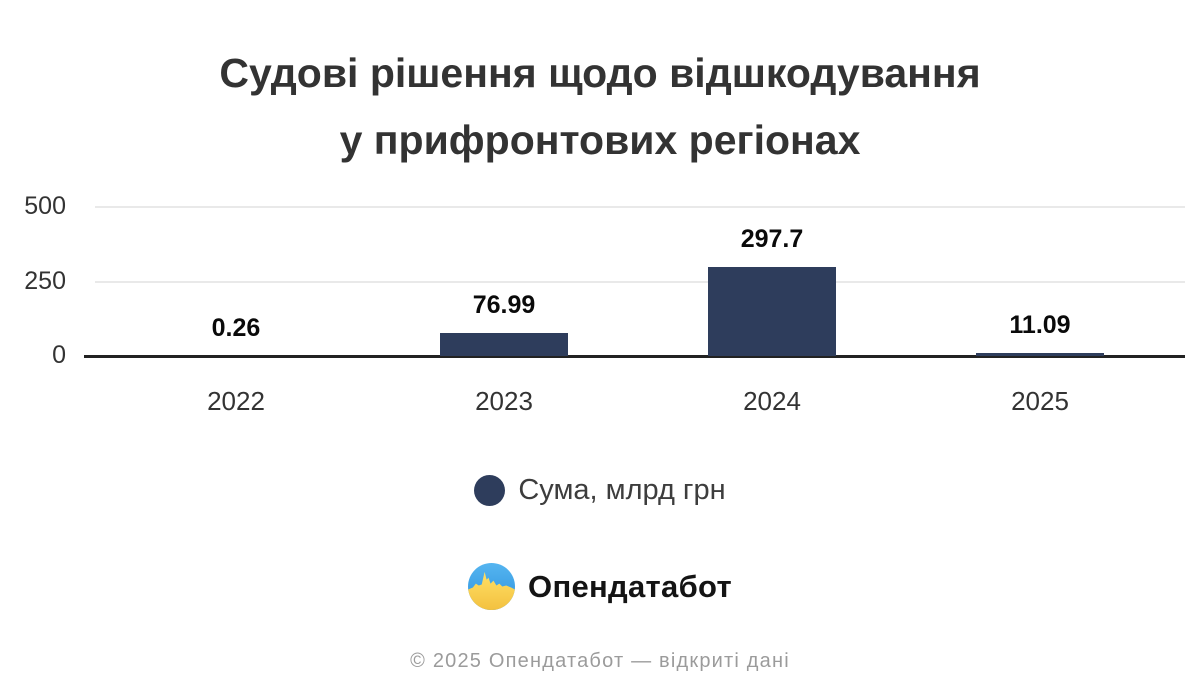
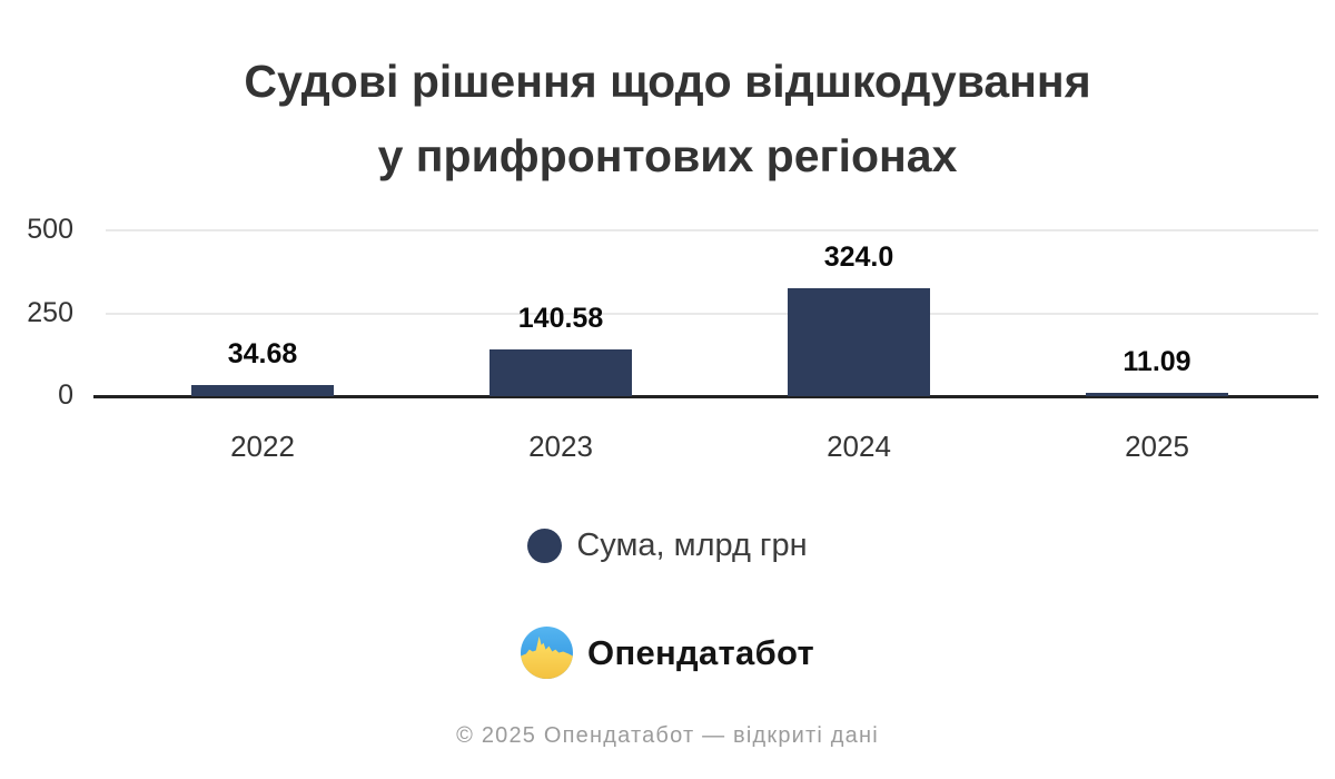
2022: 0.26 -> 34.68
2023: 76.99 -> 140.58
2024: 297.7 -> 324.0
